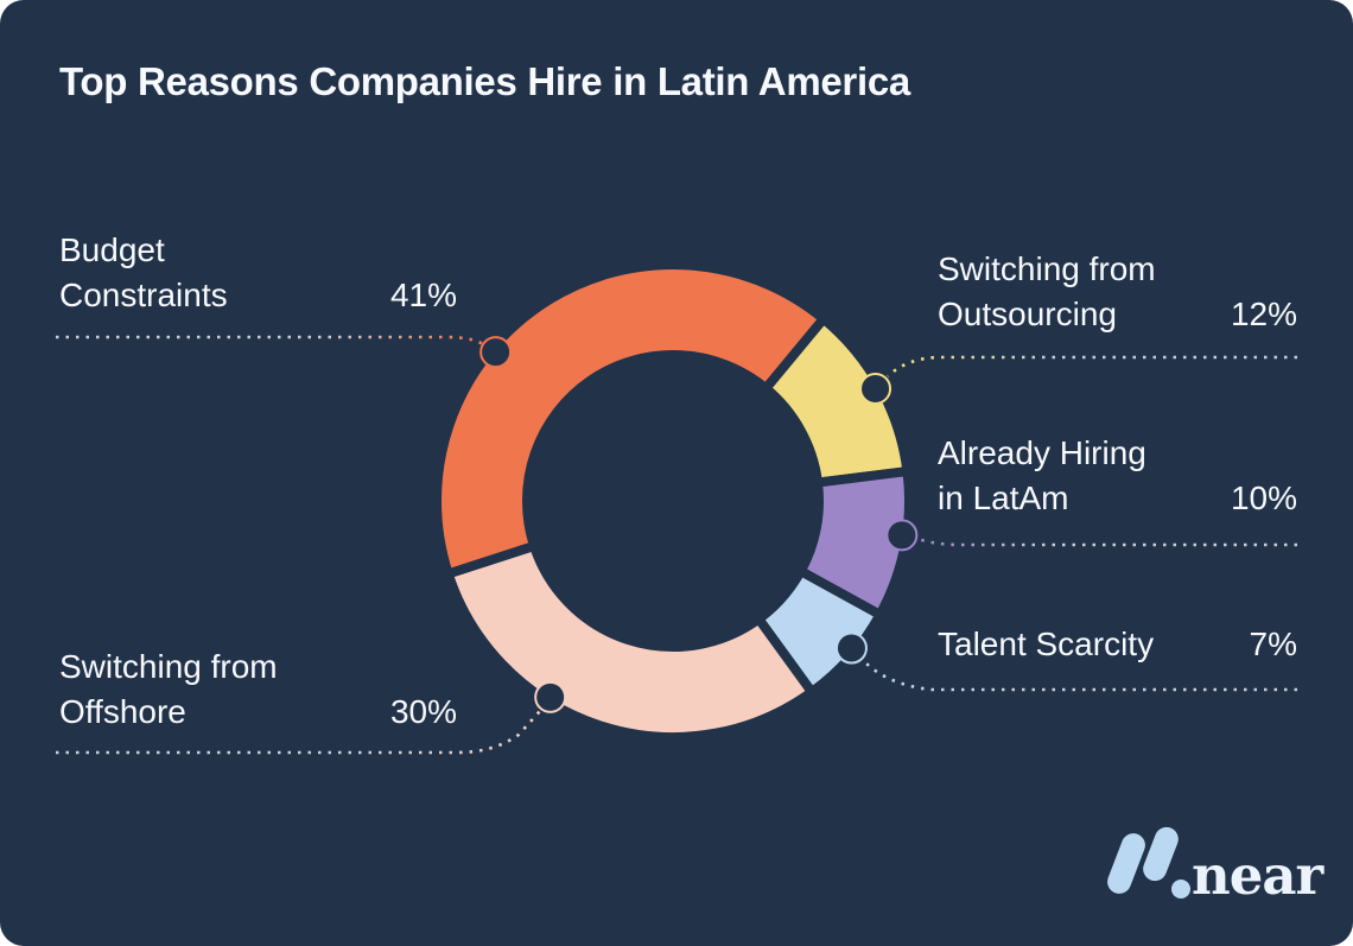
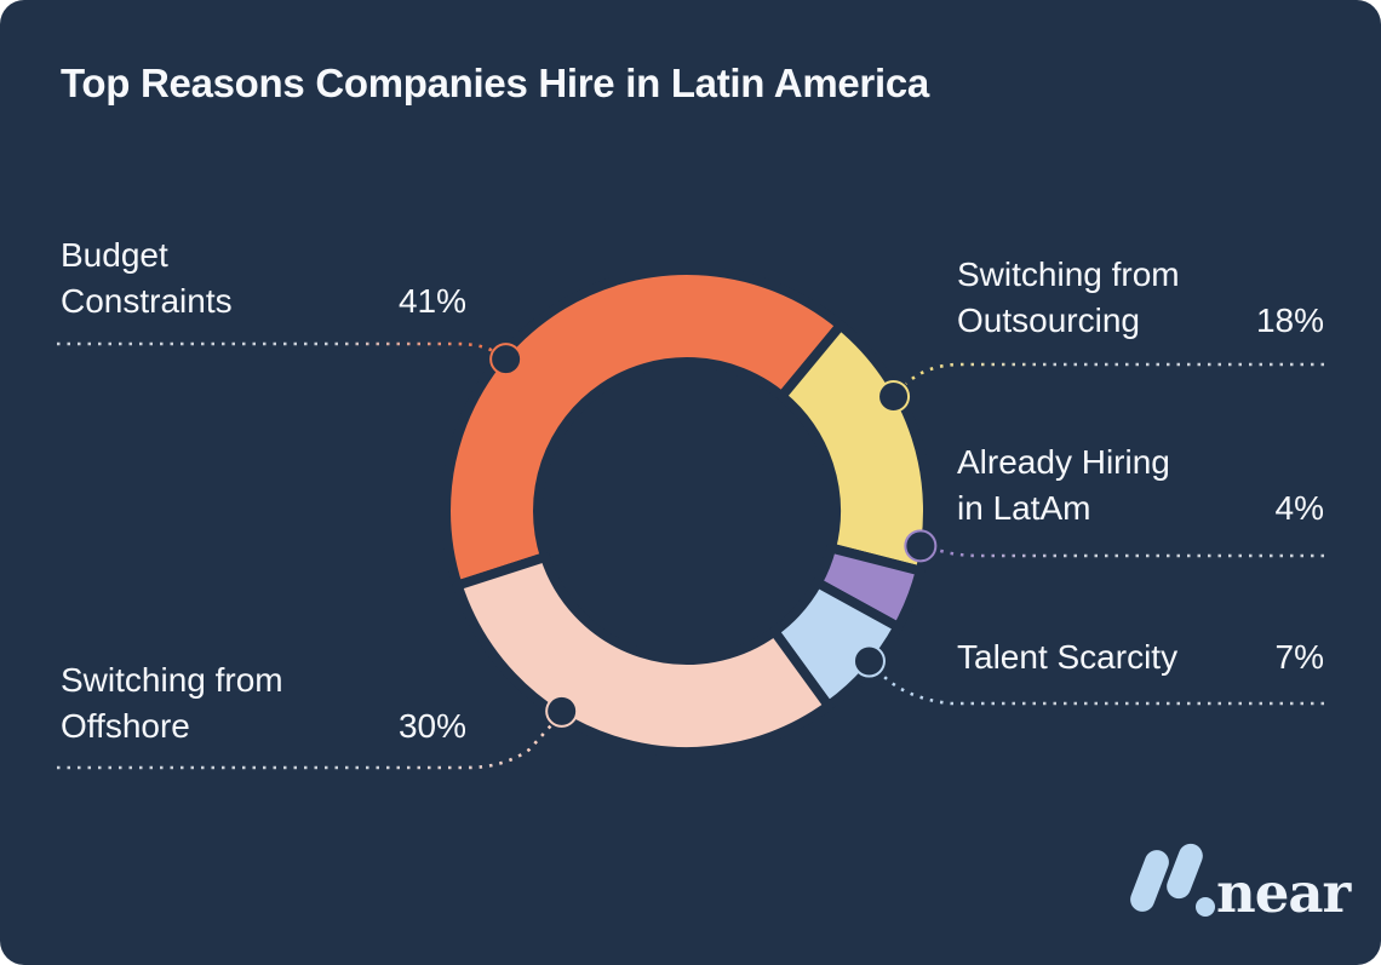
Switching from Outsourcing: 12% -> 18%
Already Hiring in LatAm: 10% -> 4%
